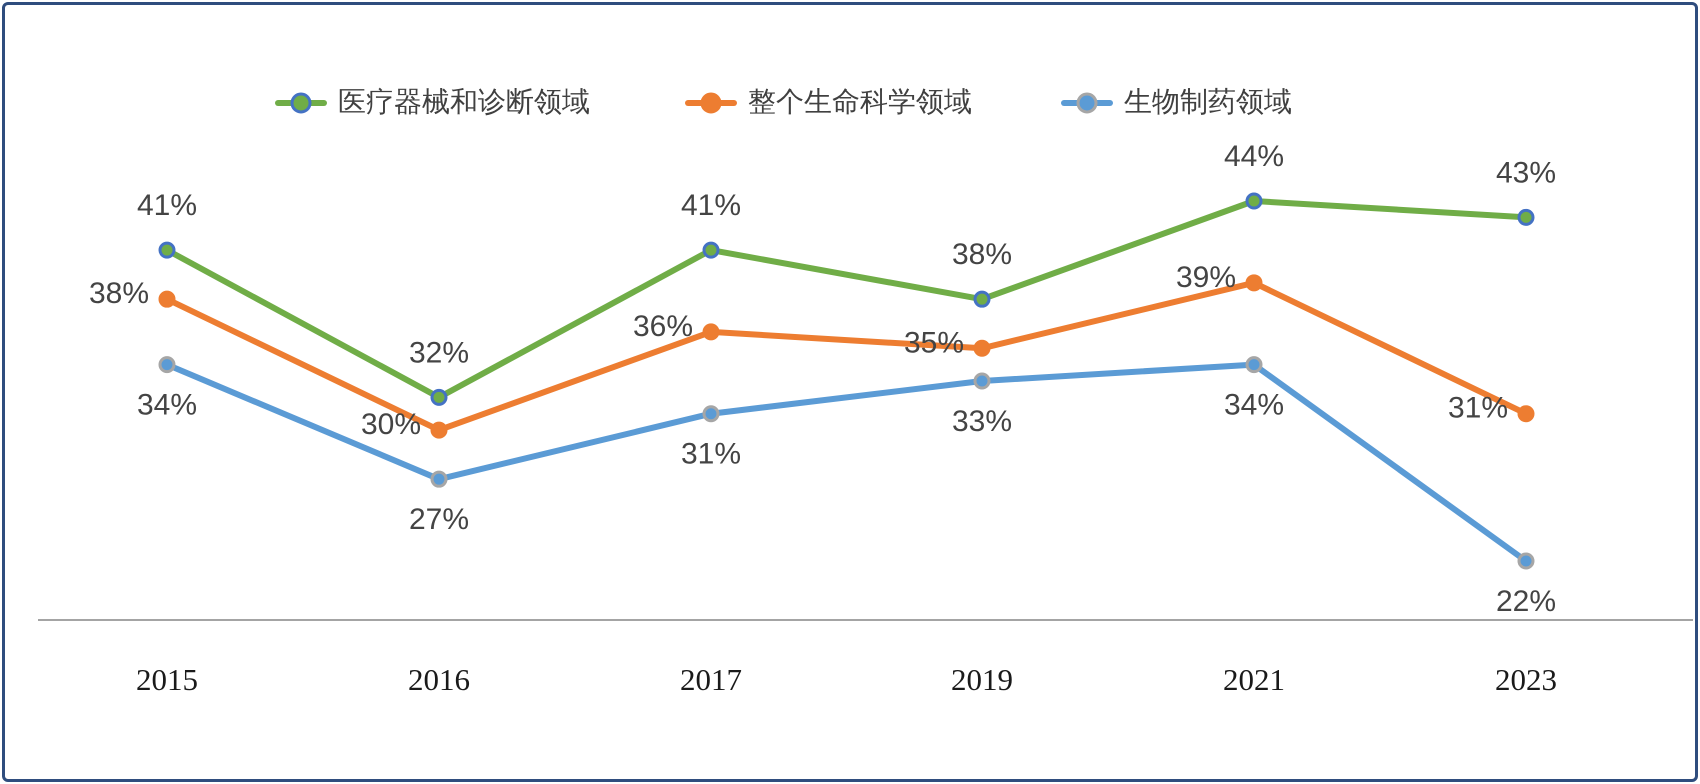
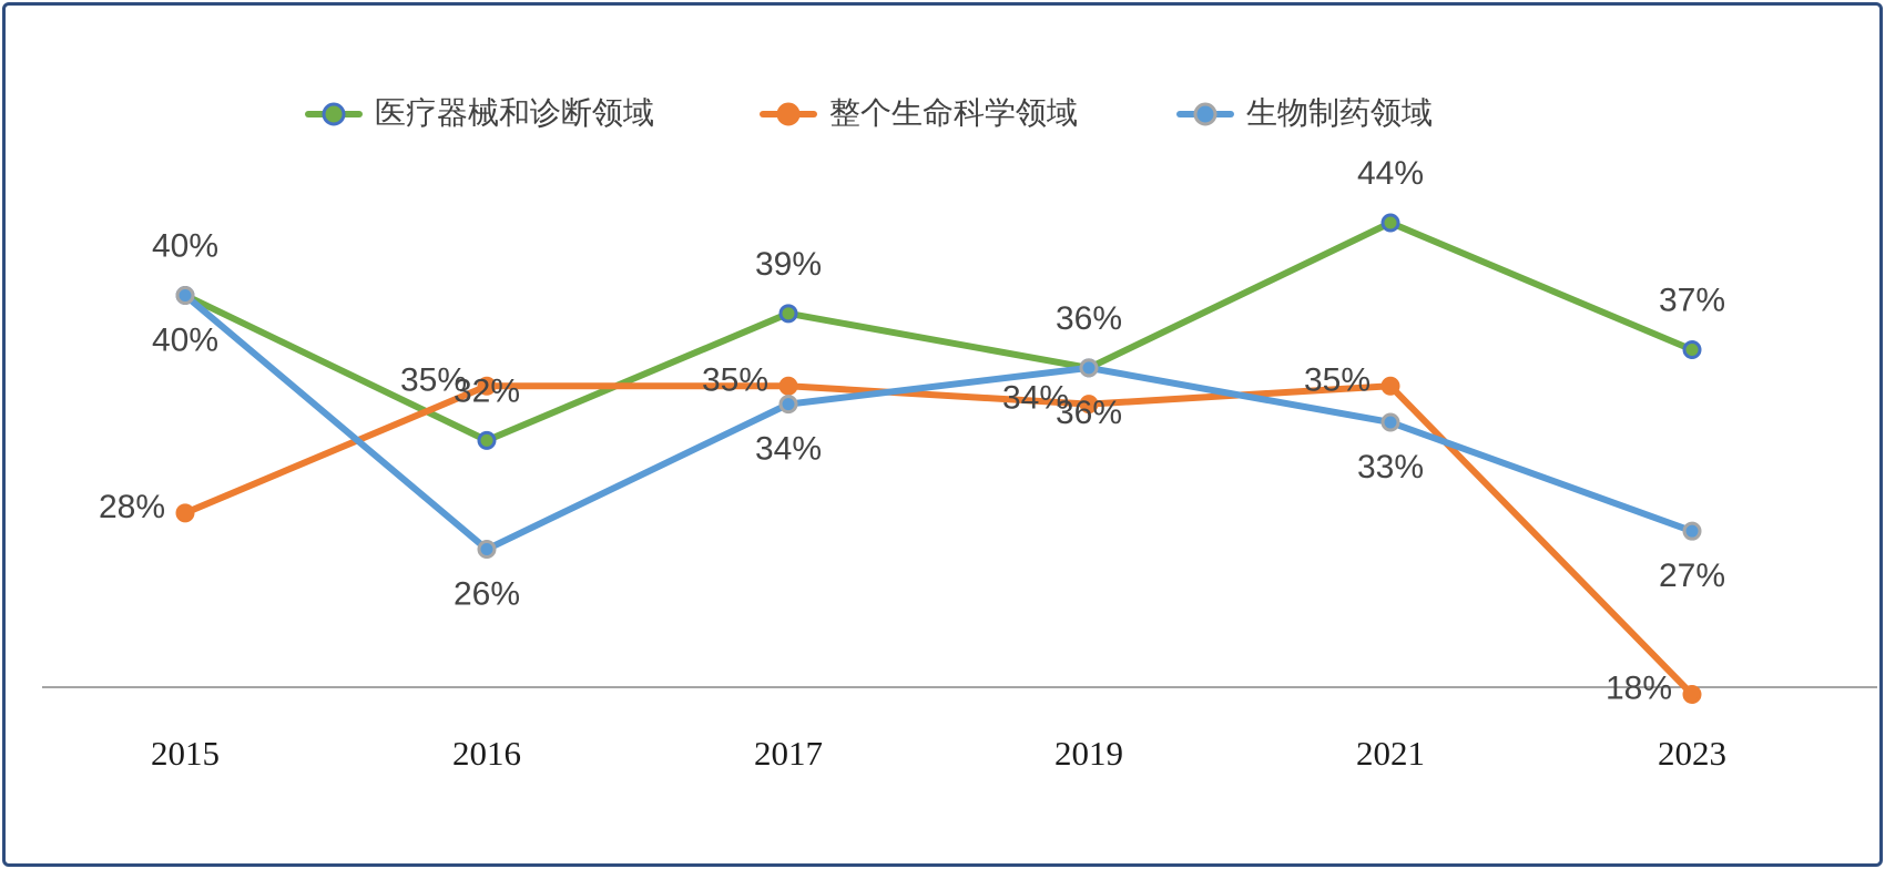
医疗器械和诊断领域/2015: 41% -> 40%
整个生命科学领域/2015: 38% -> 28%
生物制药领域/2015: 34% -> 40%
整个生命科学领域/2016: 30% -> 35%
生物制药领域/2016: 27% -> 26%
医疗器械和诊断领域/2017: 41% -> 39%
整个生命科学领域/2017: 36% -> 35%
生物制药领域/2017: 31% -> 34%
医疗器械和诊断领域/2019: 38% -> 36%
整个生命科学领域/2019: 35% -> 34%
生物制药领域/2019: 33% -> 36%
整个生命科学领域/2021: 39% -> 35%
生物制药领域/2021: 34% -> 33%
医疗器械和诊断领域/2023: 43% -> 37%
整个生命科学领域/2023: 31% -> 18%
生物制药领域/2023: 22% -> 27%
